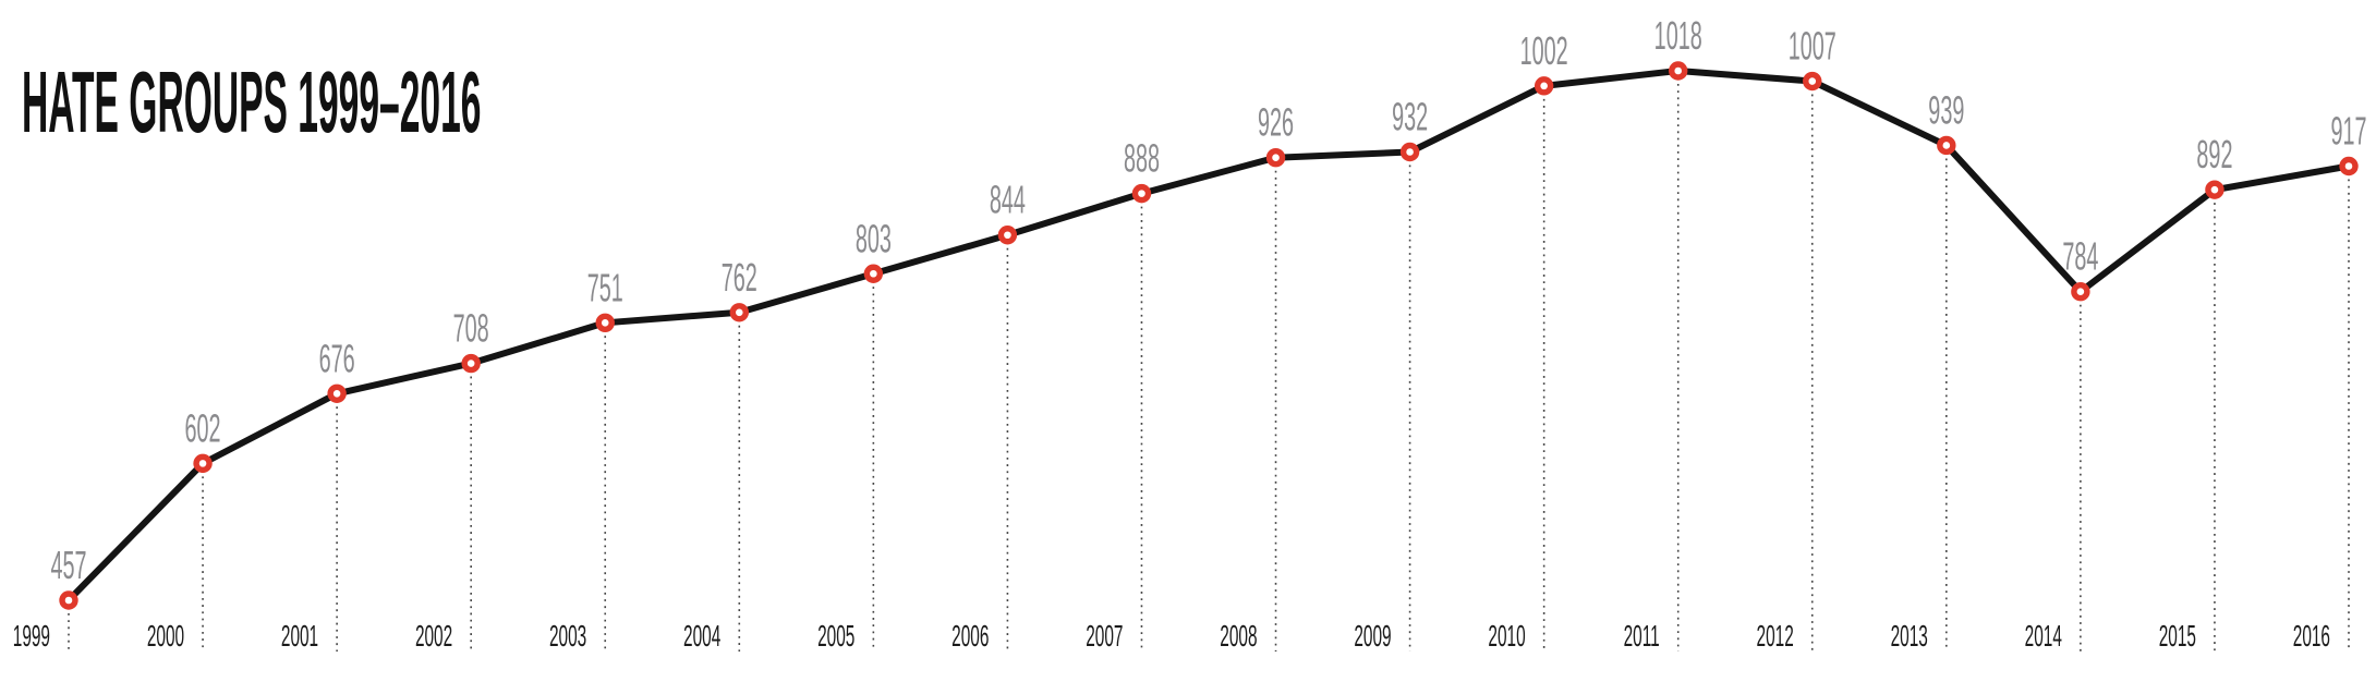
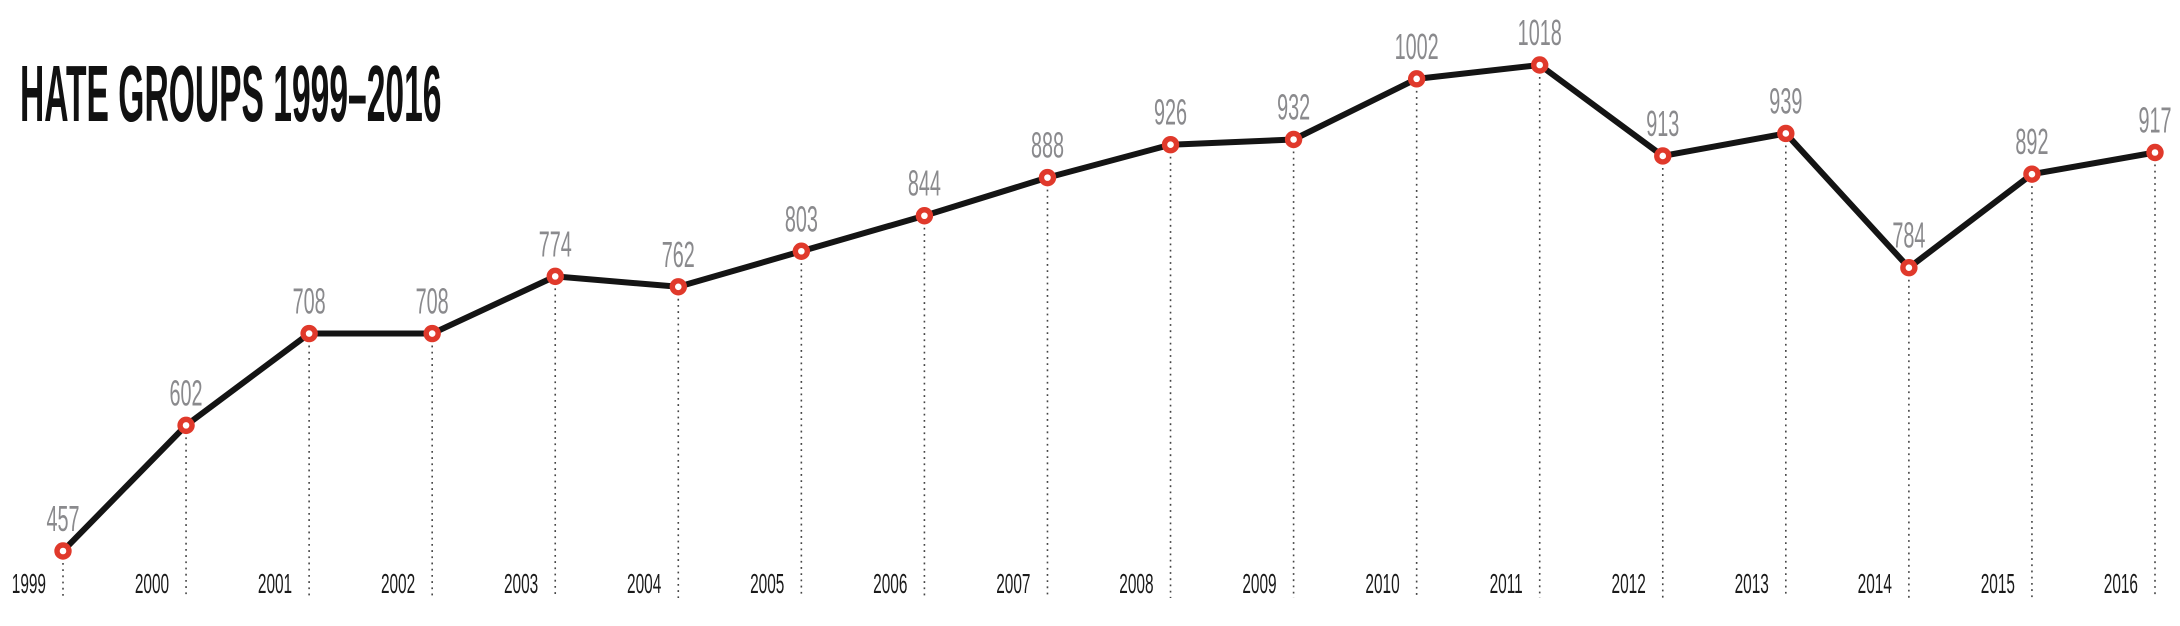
2001: 676 -> 708
2003: 751 -> 774
2012: 1007 -> 913
